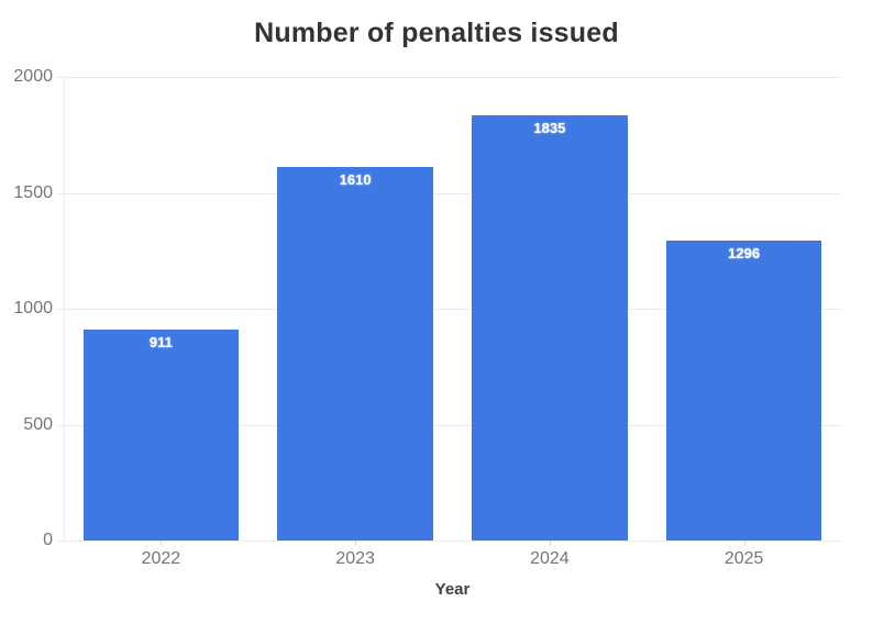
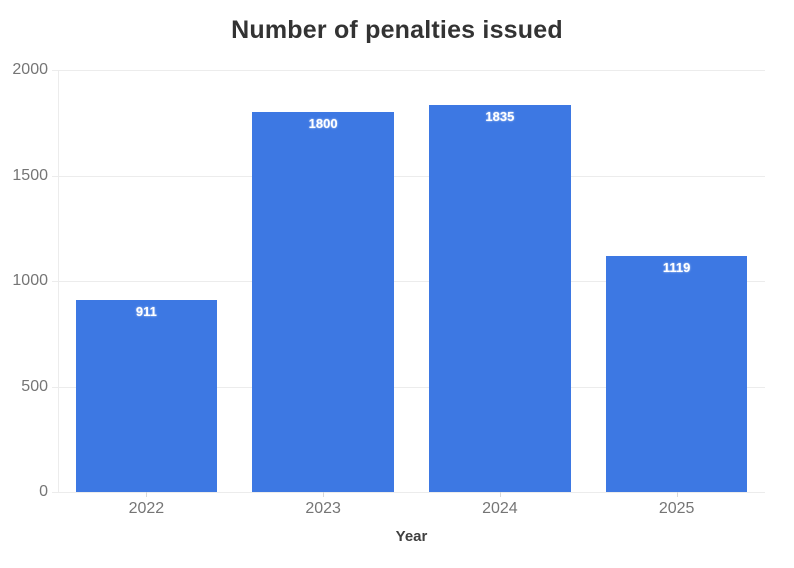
2023: 1610 -> 1800
2025: 1296 -> 1119
